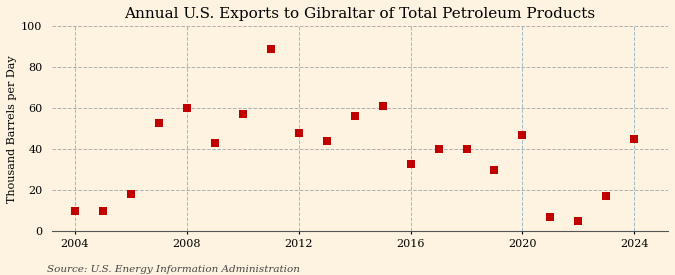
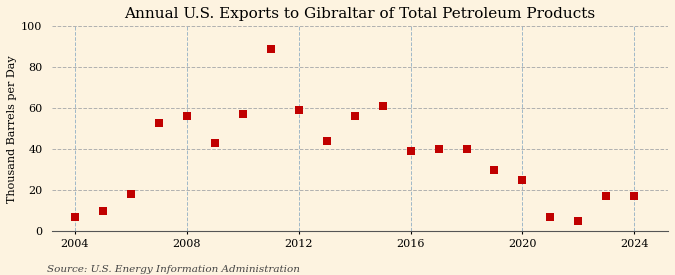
2004: 10 -> 7
2008: 60 -> 56
2012: 48 -> 59
2016: 33 -> 39
2020: 47 -> 25
2024: 45 -> 17
